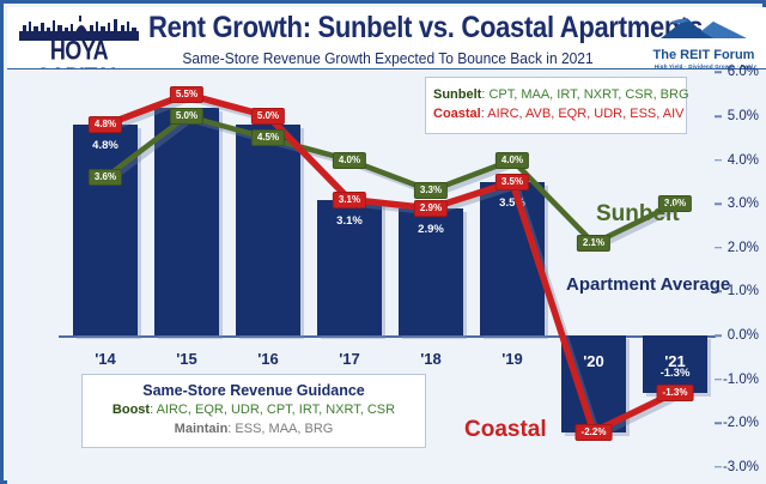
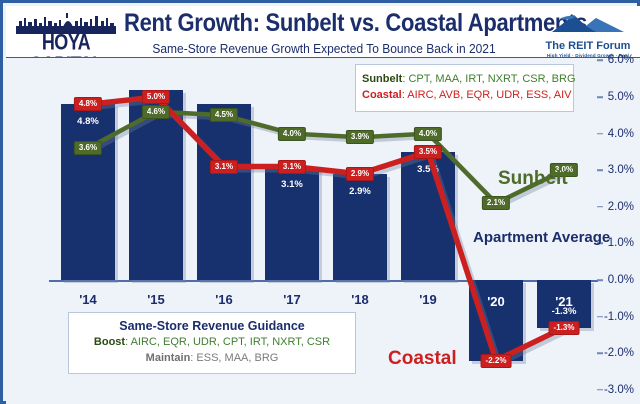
Sunbelt/'15: 5.0% -> 4.6%
Coastal/'15: 5.5% -> 5.0%
Coastal/'16: 5.0% -> 3.1%
Sunbelt/'18: 3.3% -> 3.9%
